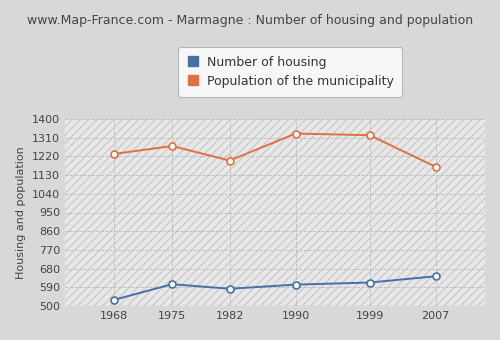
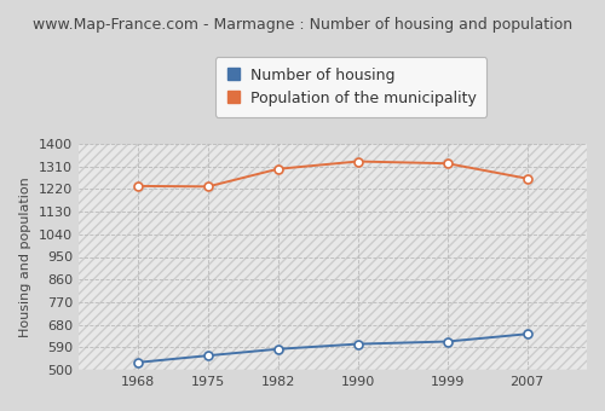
Number of housing/1975: 605 -> 557
Population of the municipality/1975: 1270 -> 1230
Population of the municipality/1982: 1200 -> 1300
Population of the municipality/2007: 1170 -> 1262
